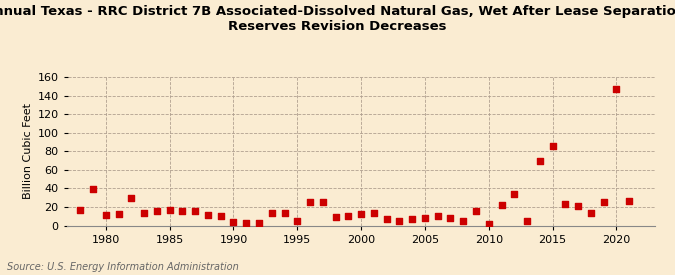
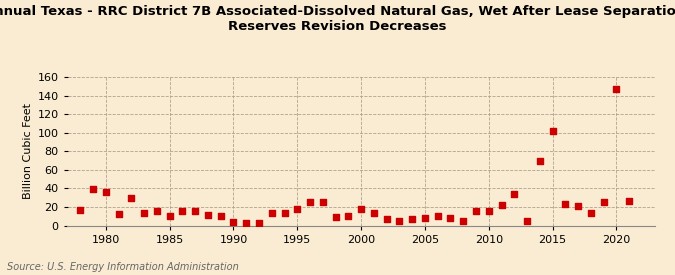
1980: 11 -> 36
1985: 17 -> 10
1995: 5 -> 18
2000: 12 -> 18
2010: 2 -> 16
2015: 86 -> 102
